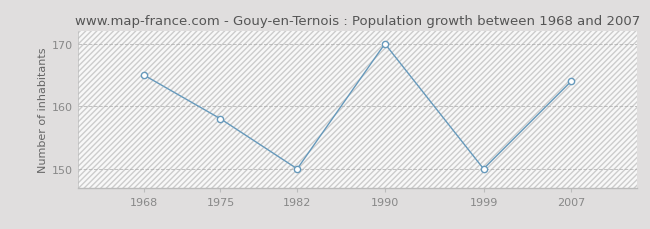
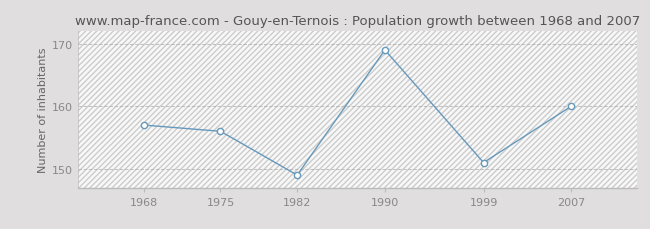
1968: 165 -> 157
1975: 158 -> 156
1982: 150 -> 149
1990: 170 -> 169
1999: 150 -> 151
2007: 164 -> 160
